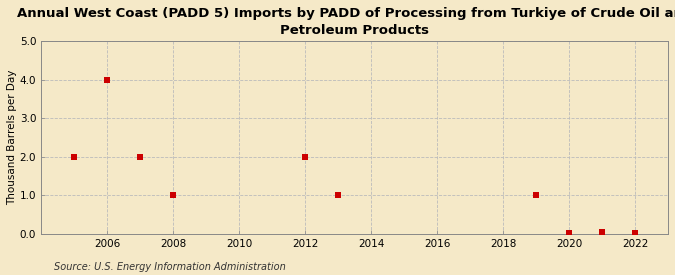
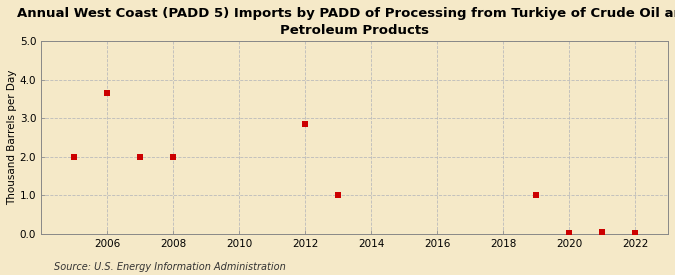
2006: 4.00 -> 3.65
2008: 1.00 -> 2.00
2012: 2.00 -> 2.85
